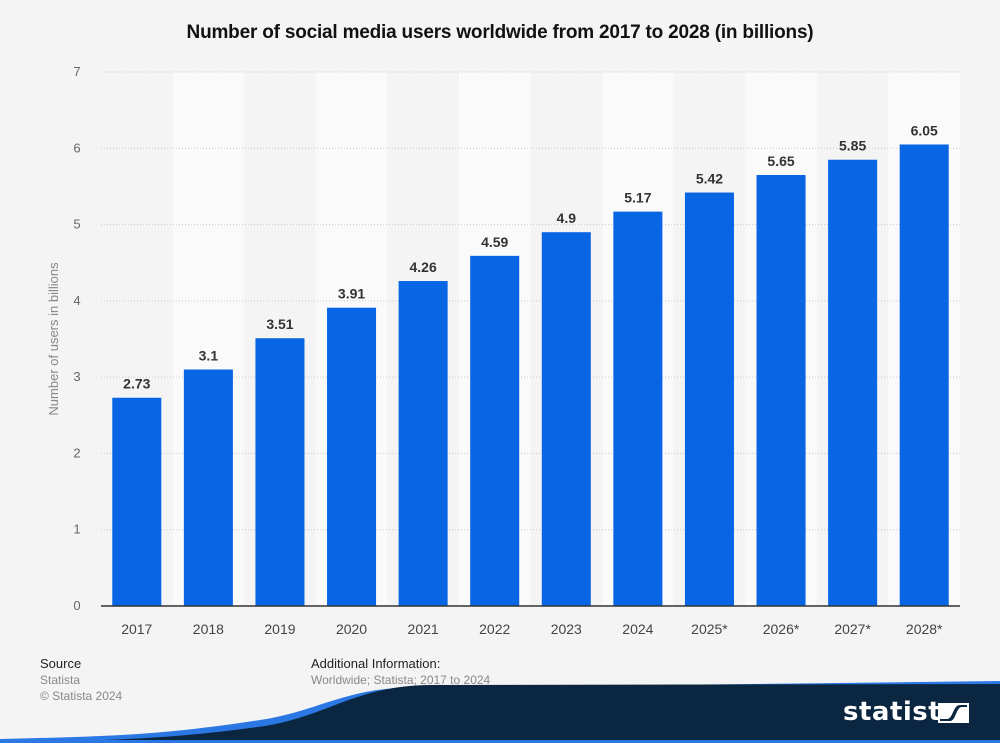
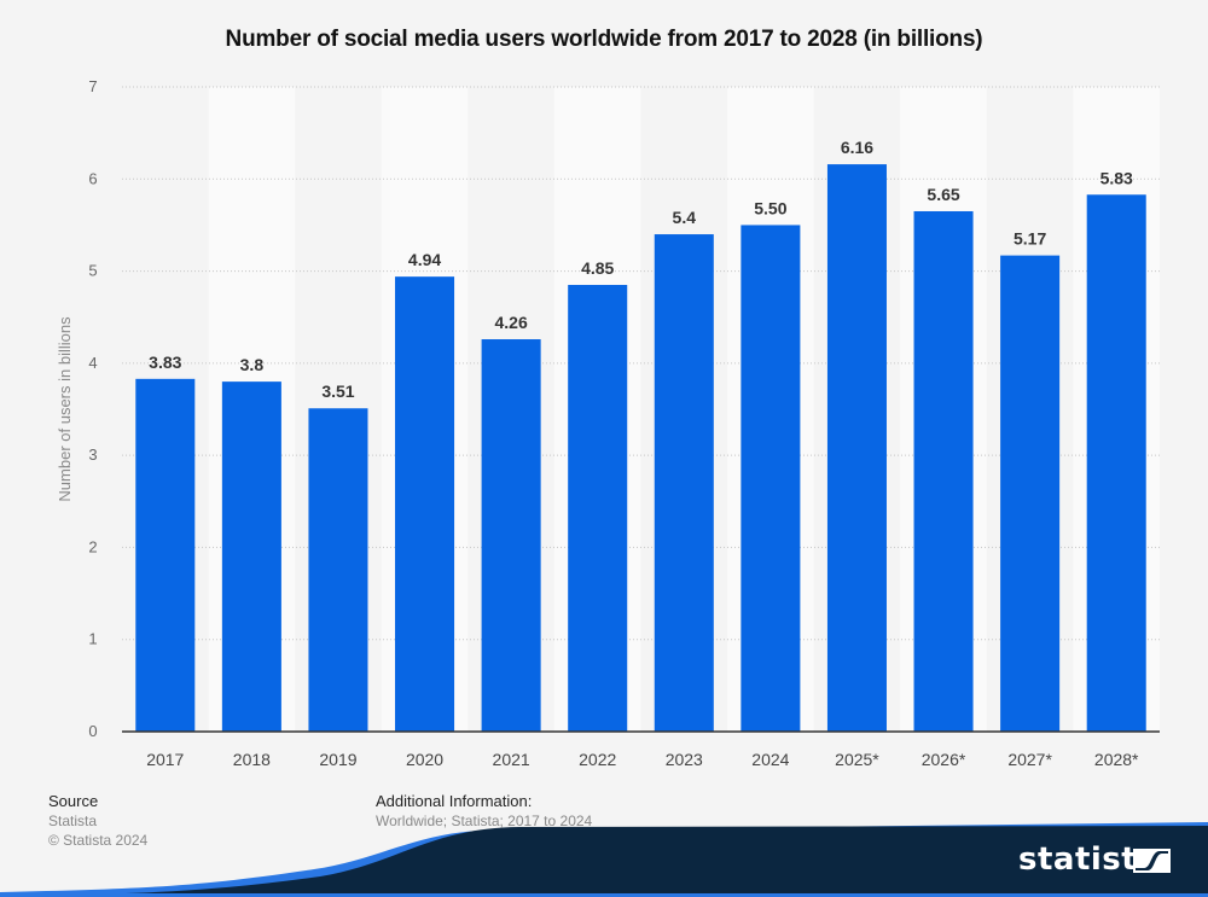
2017: 2.73 -> 3.83
2018: 3.1 -> 3.8
2020: 3.91 -> 4.94
2022: 4.59 -> 4.85
2023: 4.9 -> 5.4
2024: 5.17 -> 5.50
2025*: 5.42 -> 6.16
2027*: 5.85 -> 5.17
2028*: 6.05 -> 5.83
